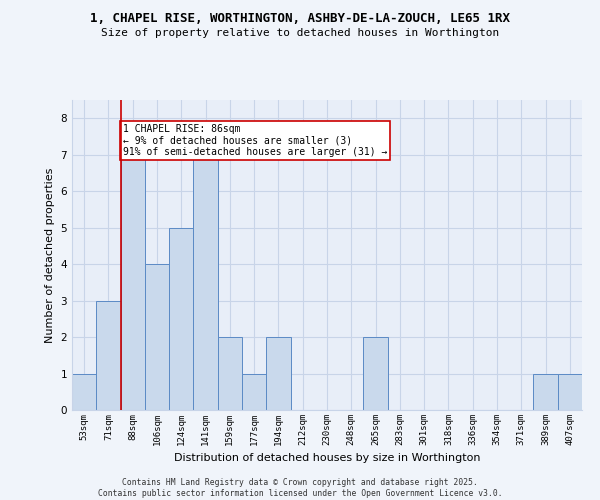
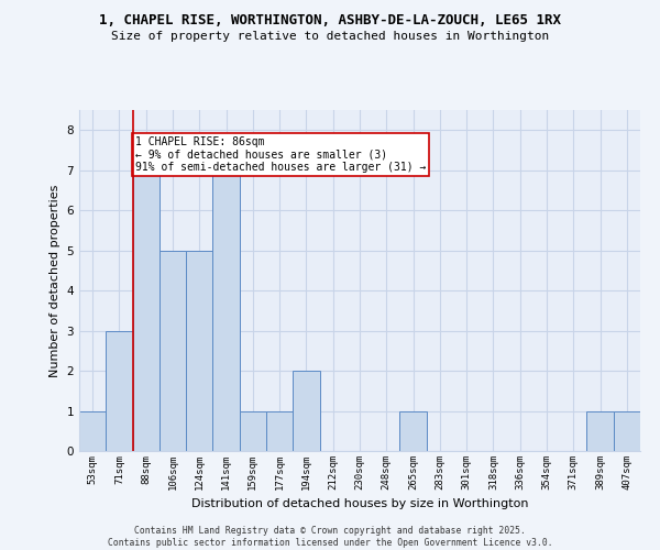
106sqm: 4 -> 5
159sqm: 2 -> 1
265sqm: 2 -> 1
